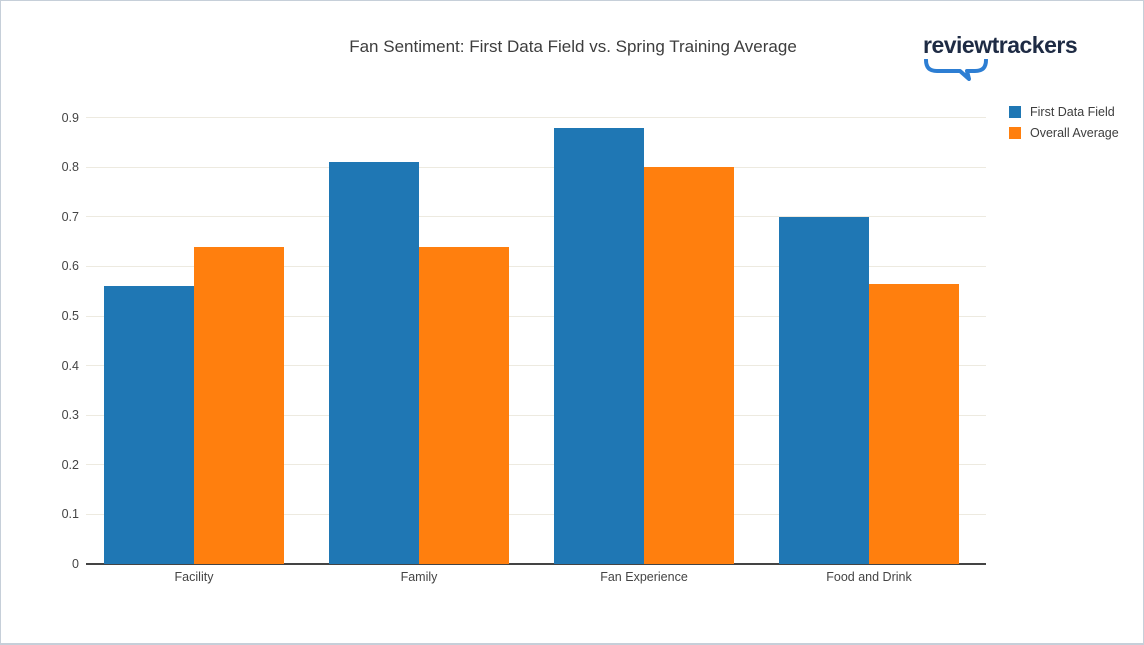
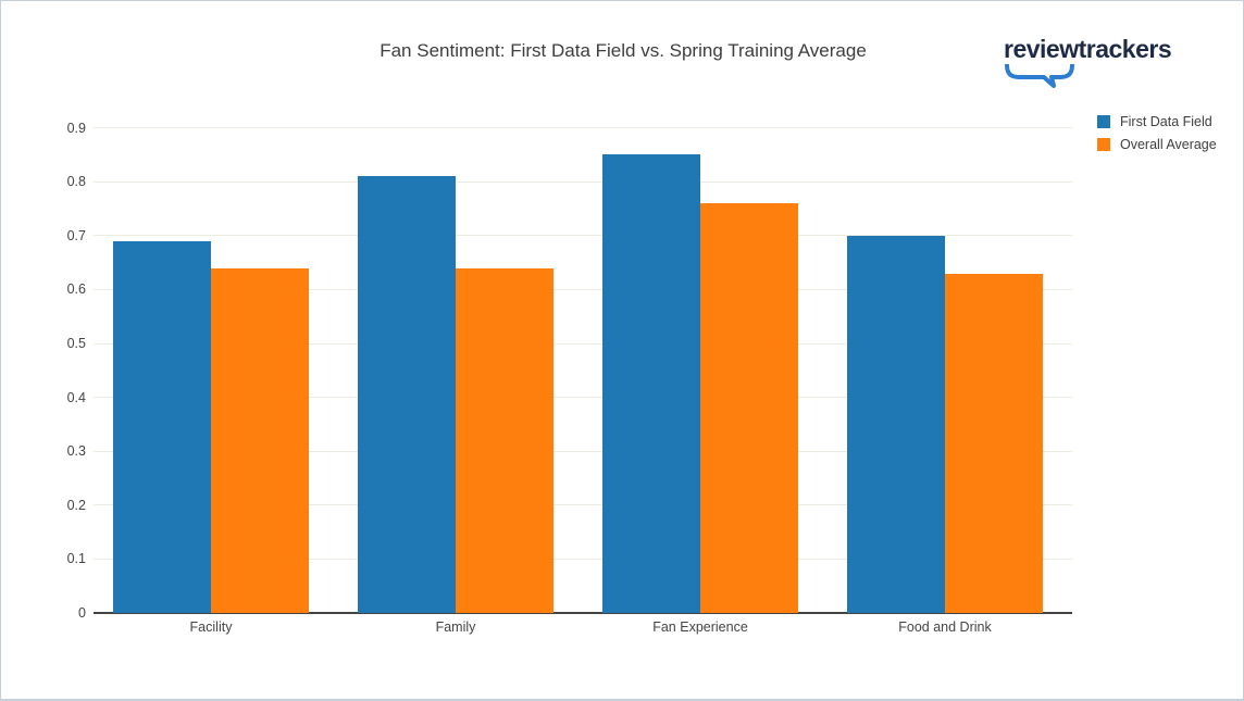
First Data Field/Facility: 0.56 -> 0.69
First Data Field/Fan Experience: 0.88 -> 0.85
Overall Average/Fan Experience: 0.80 -> 0.76
Overall Average/Food and Drink: 0.56 -> 0.63
